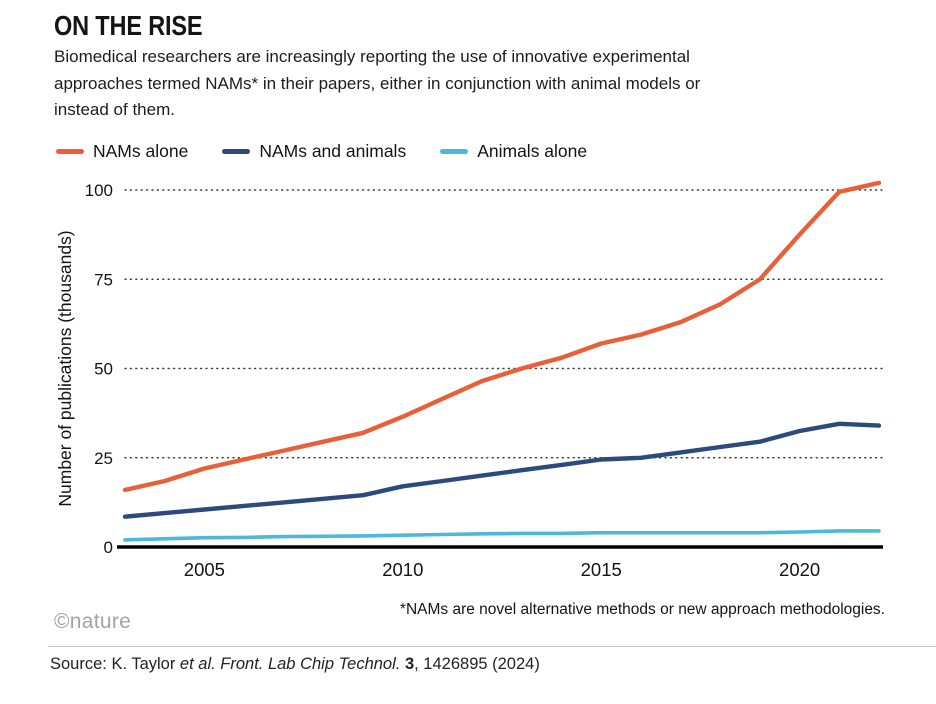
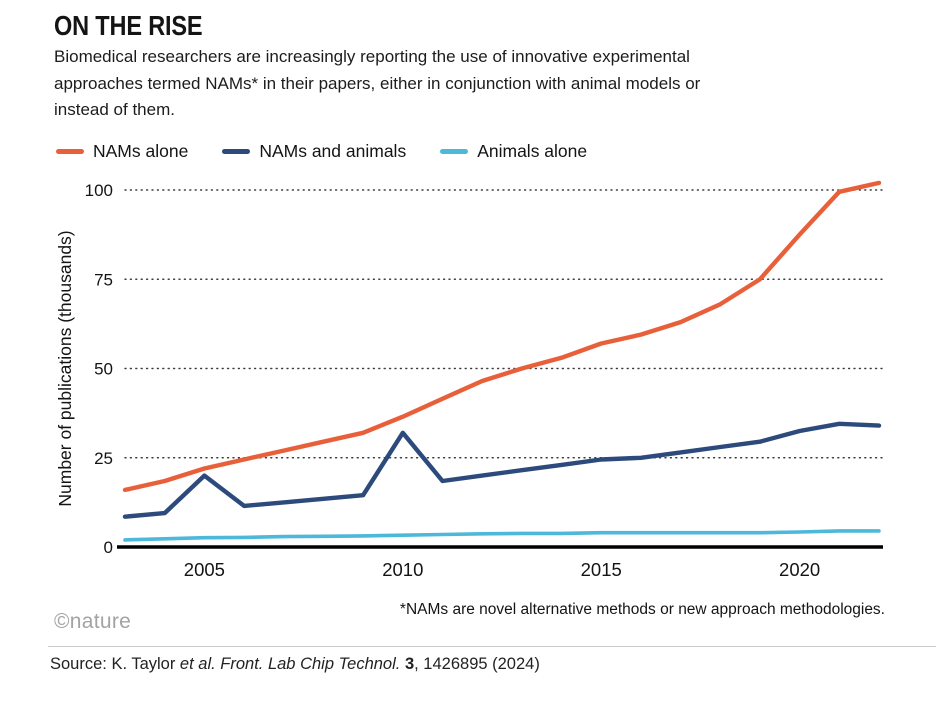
NAMs and animals/2005: 10 -> 20
NAMs and animals/2010: 17 -> 32
